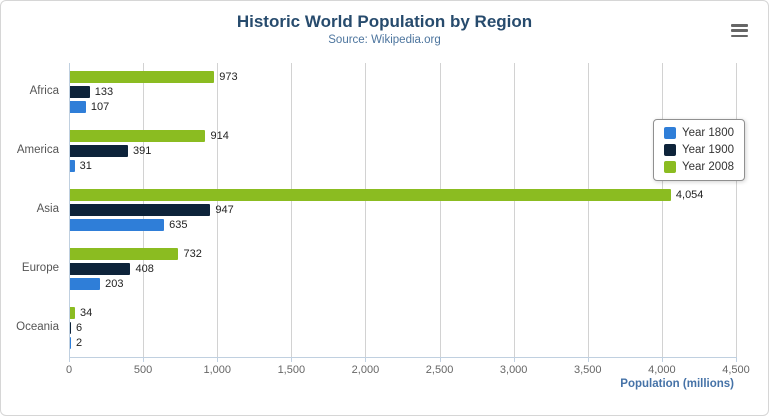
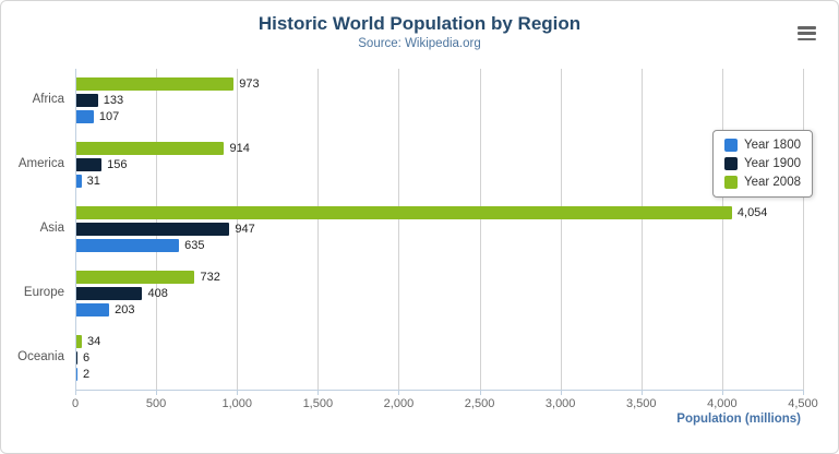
Year 1900/America: 391 -> 156
